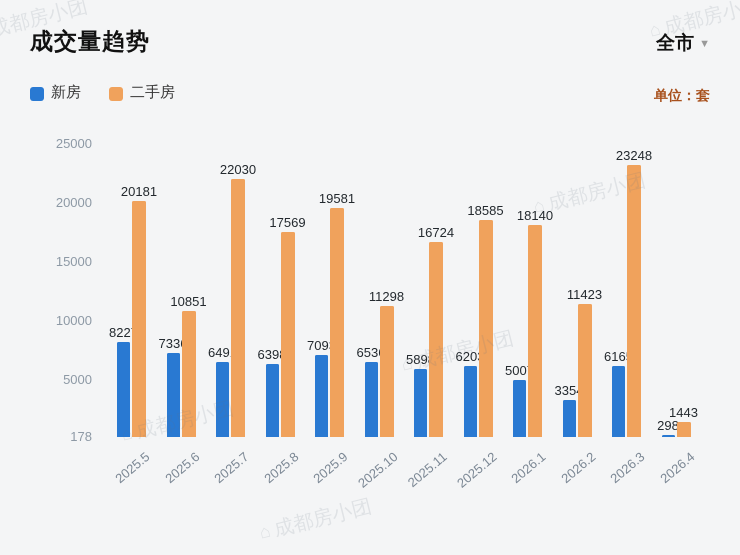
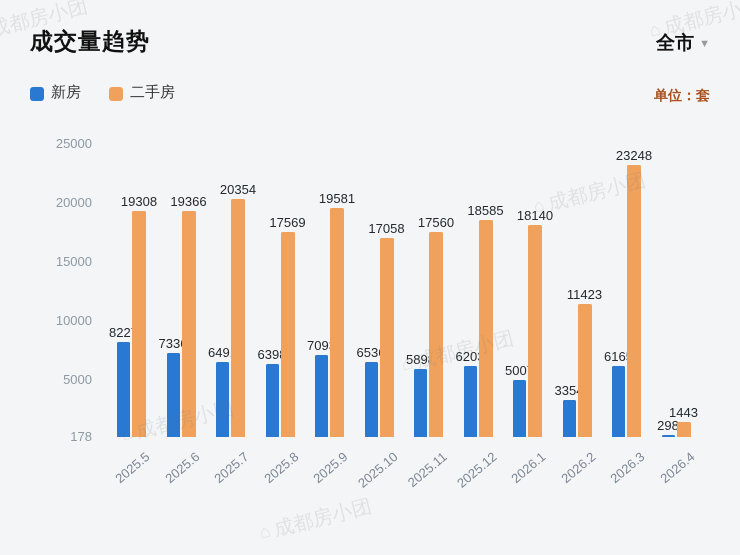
二手房/2025.5: 20181 -> 19308
二手房/2025.6: 10851 -> 19366
二手房/2025.7: 22030 -> 20354
二手房/2025.10: 11298 -> 17058
二手房/2025.11: 16724 -> 17560
